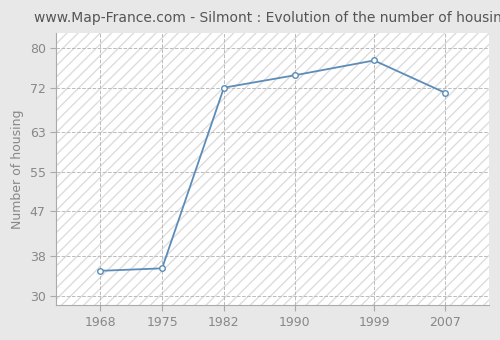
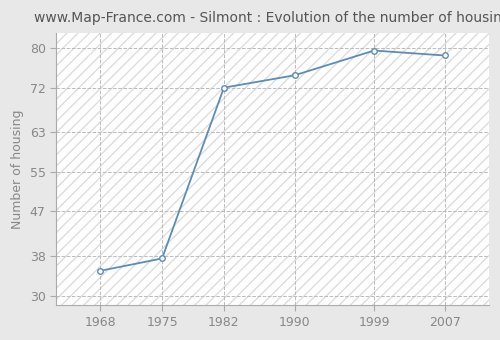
1975: 35.5 -> 37.5
1999: 77.5 -> 79.5
2007: 71.0 -> 78.5
